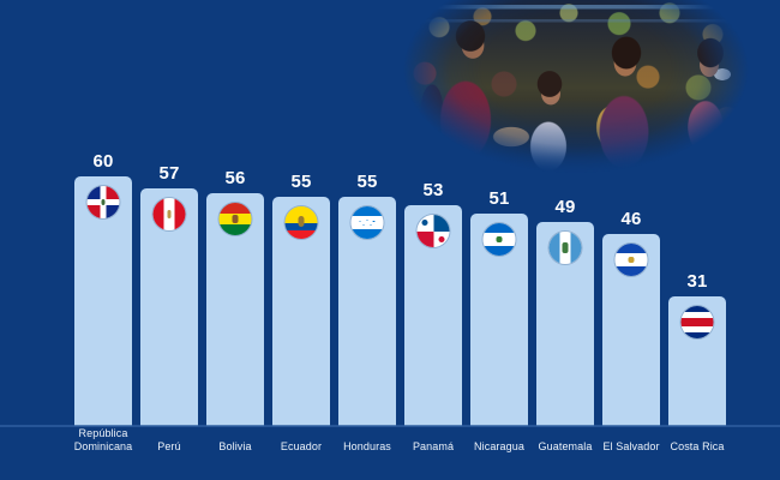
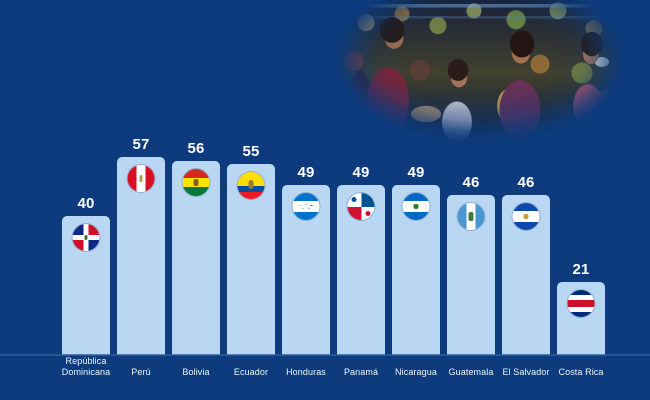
República Dominicana: 60 -> 40
Honduras: 55 -> 49
Panamá: 53 -> 49
Nicaragua: 51 -> 49
Guatemala: 49 -> 46
Costa Rica: 31 -> 21
